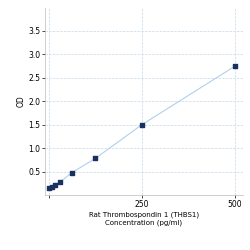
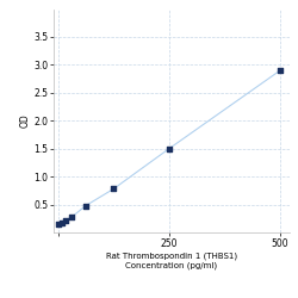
500: 2.75 -> 2.90
